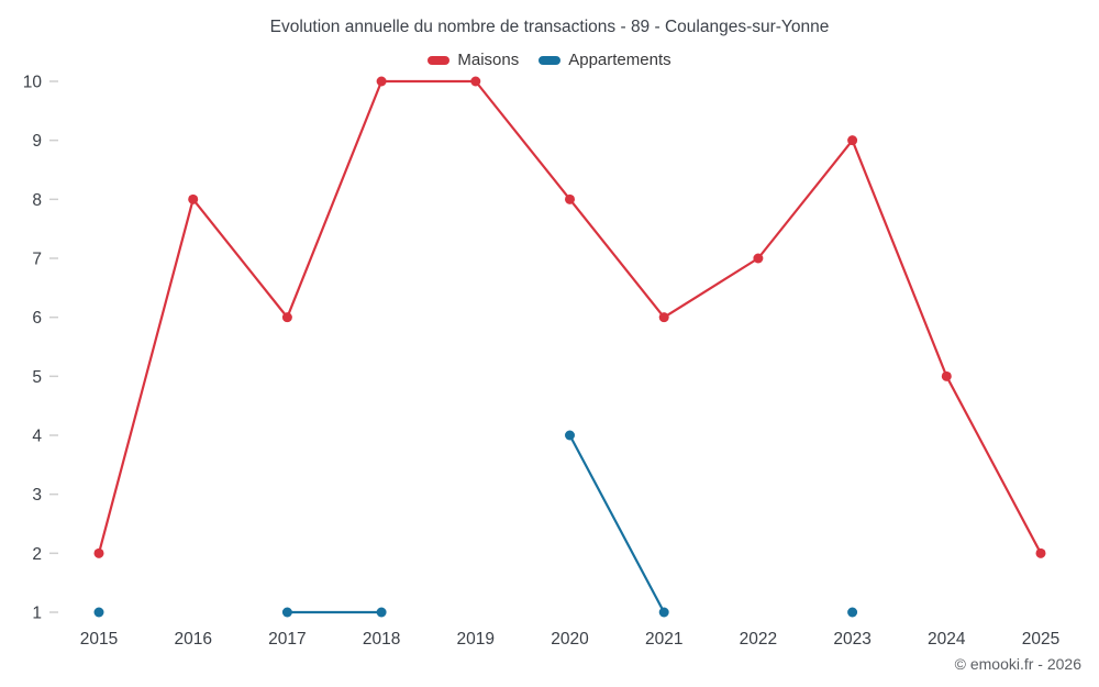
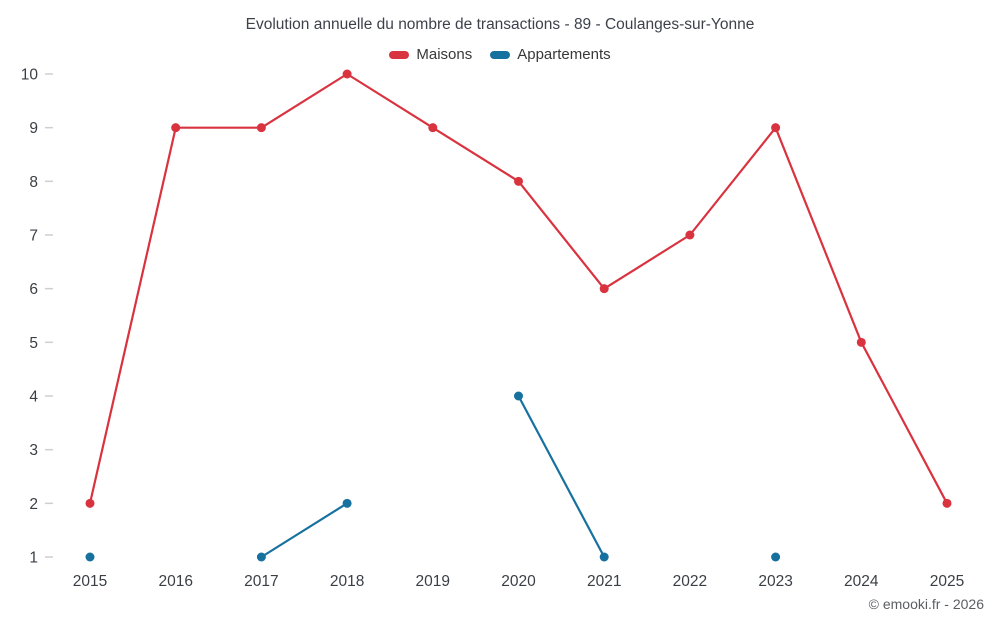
Maisons/2016: 8 -> 9
Maisons/2017: 6 -> 9
Appartements/2018: 1 -> 2
Maisons/2019: 10 -> 9
